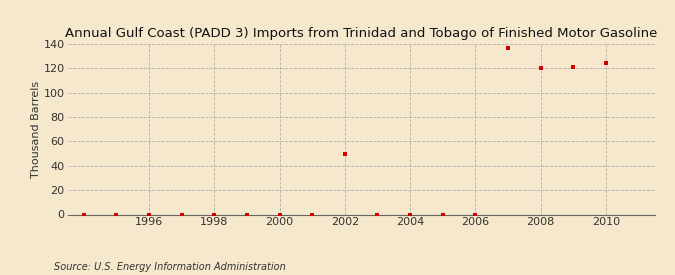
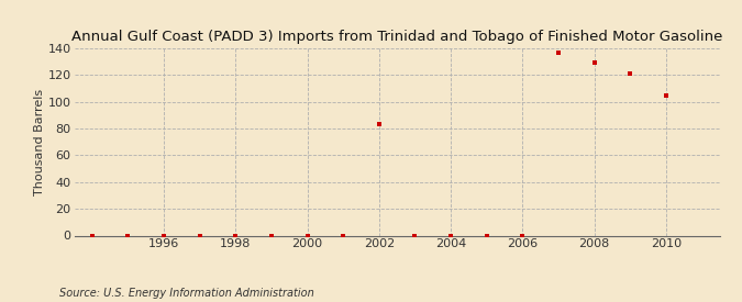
2002: 50 -> 83
2008: 120 -> 129
2010: 124 -> 105
